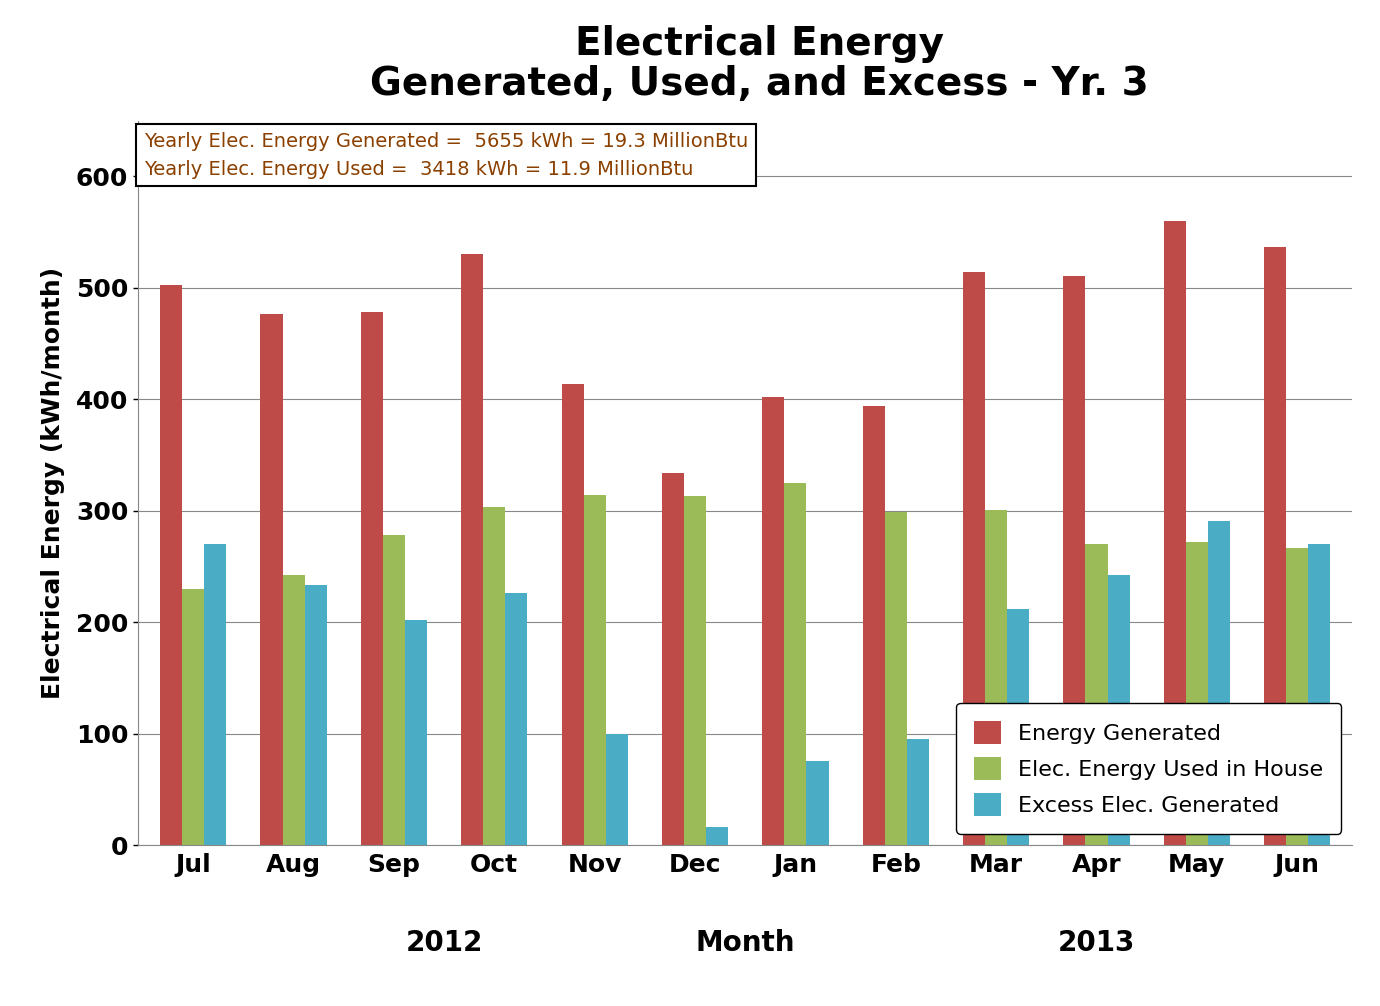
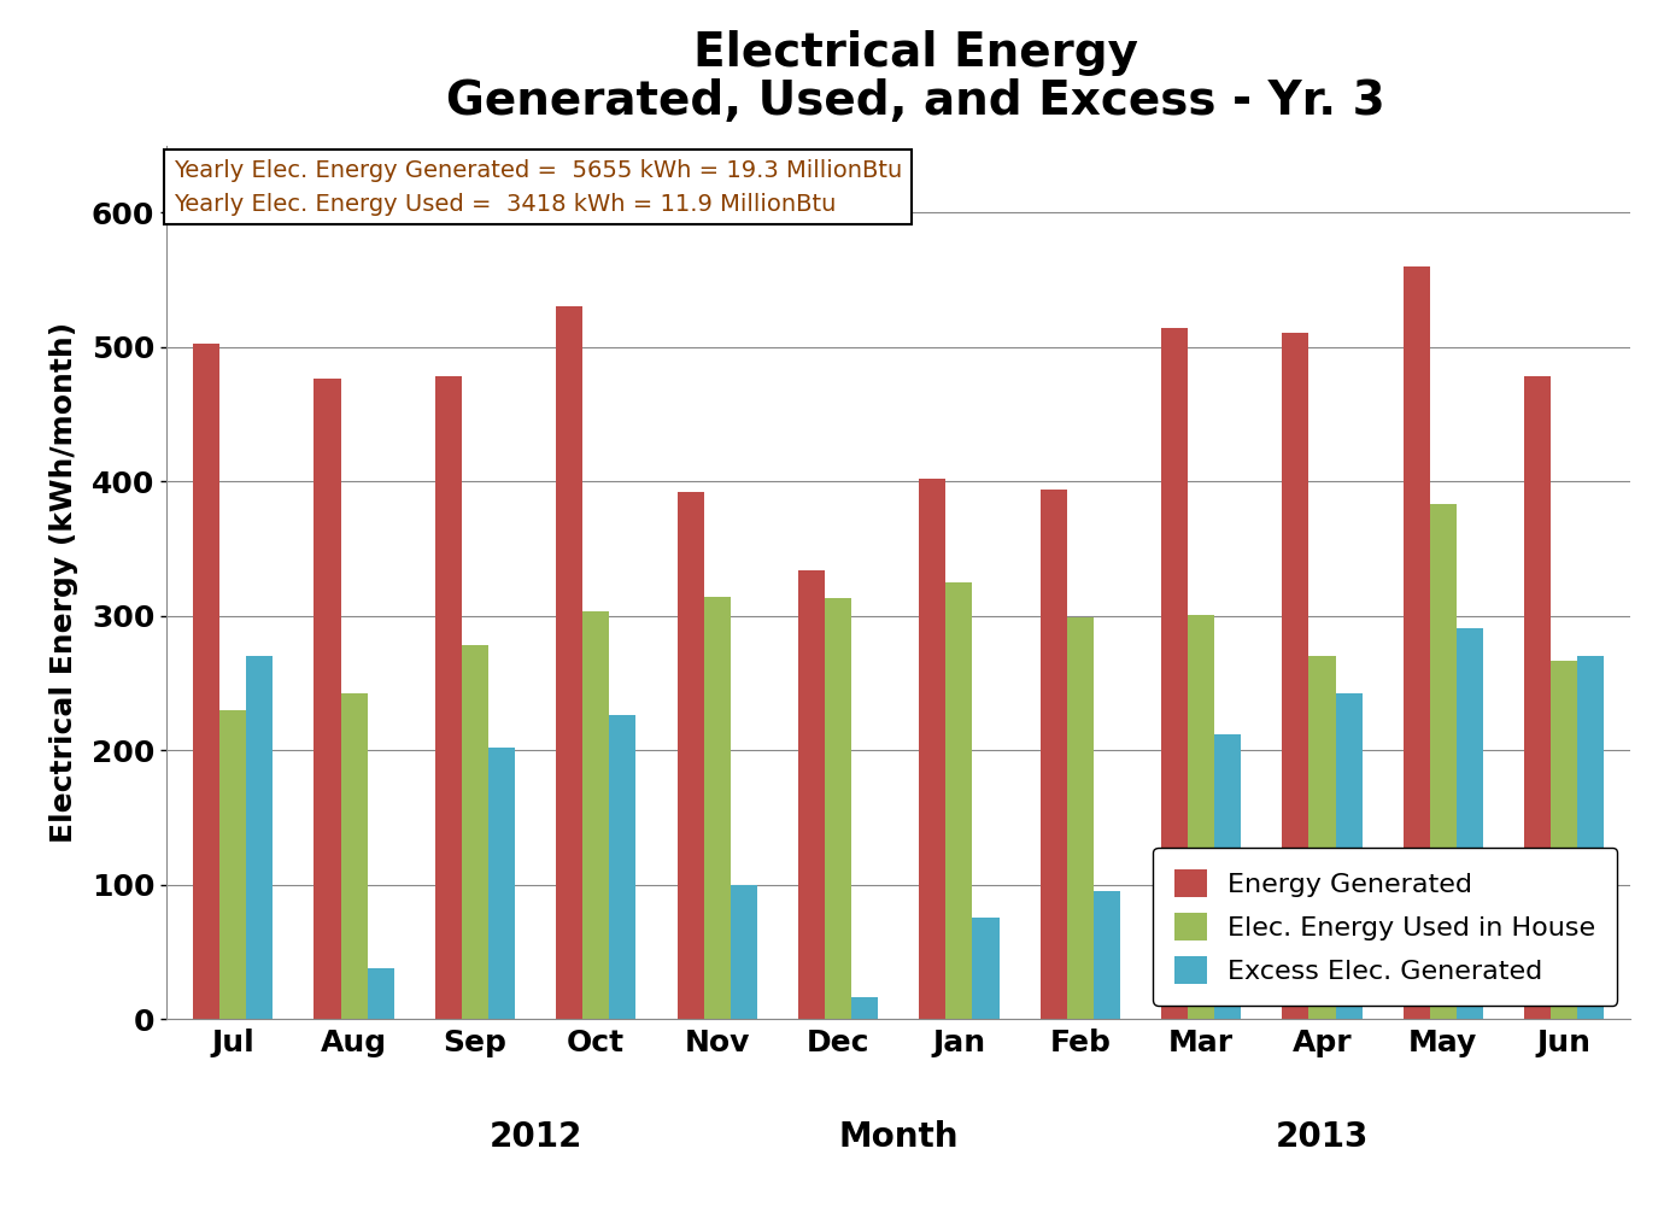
Excess Elec. Generated/Aug: 233 -> 38
Energy Generated/Nov: 414 -> 392
Elec. Energy Used in House/May: 272 -> 383
Energy Generated/Jun: 537 -> 478
